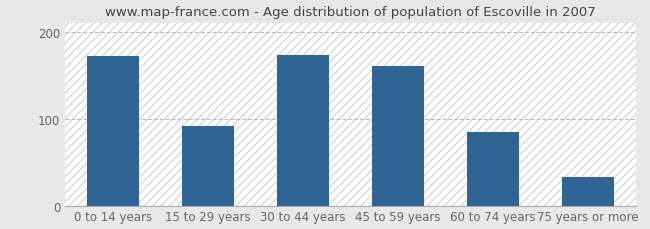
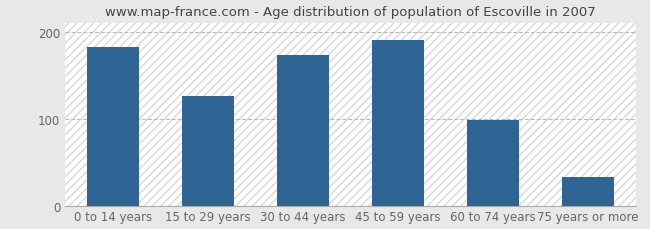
0 to 14 years: 172 -> 182
15 to 29 years: 92 -> 126
45 to 59 years: 160 -> 190
60 to 74 years: 85 -> 98
